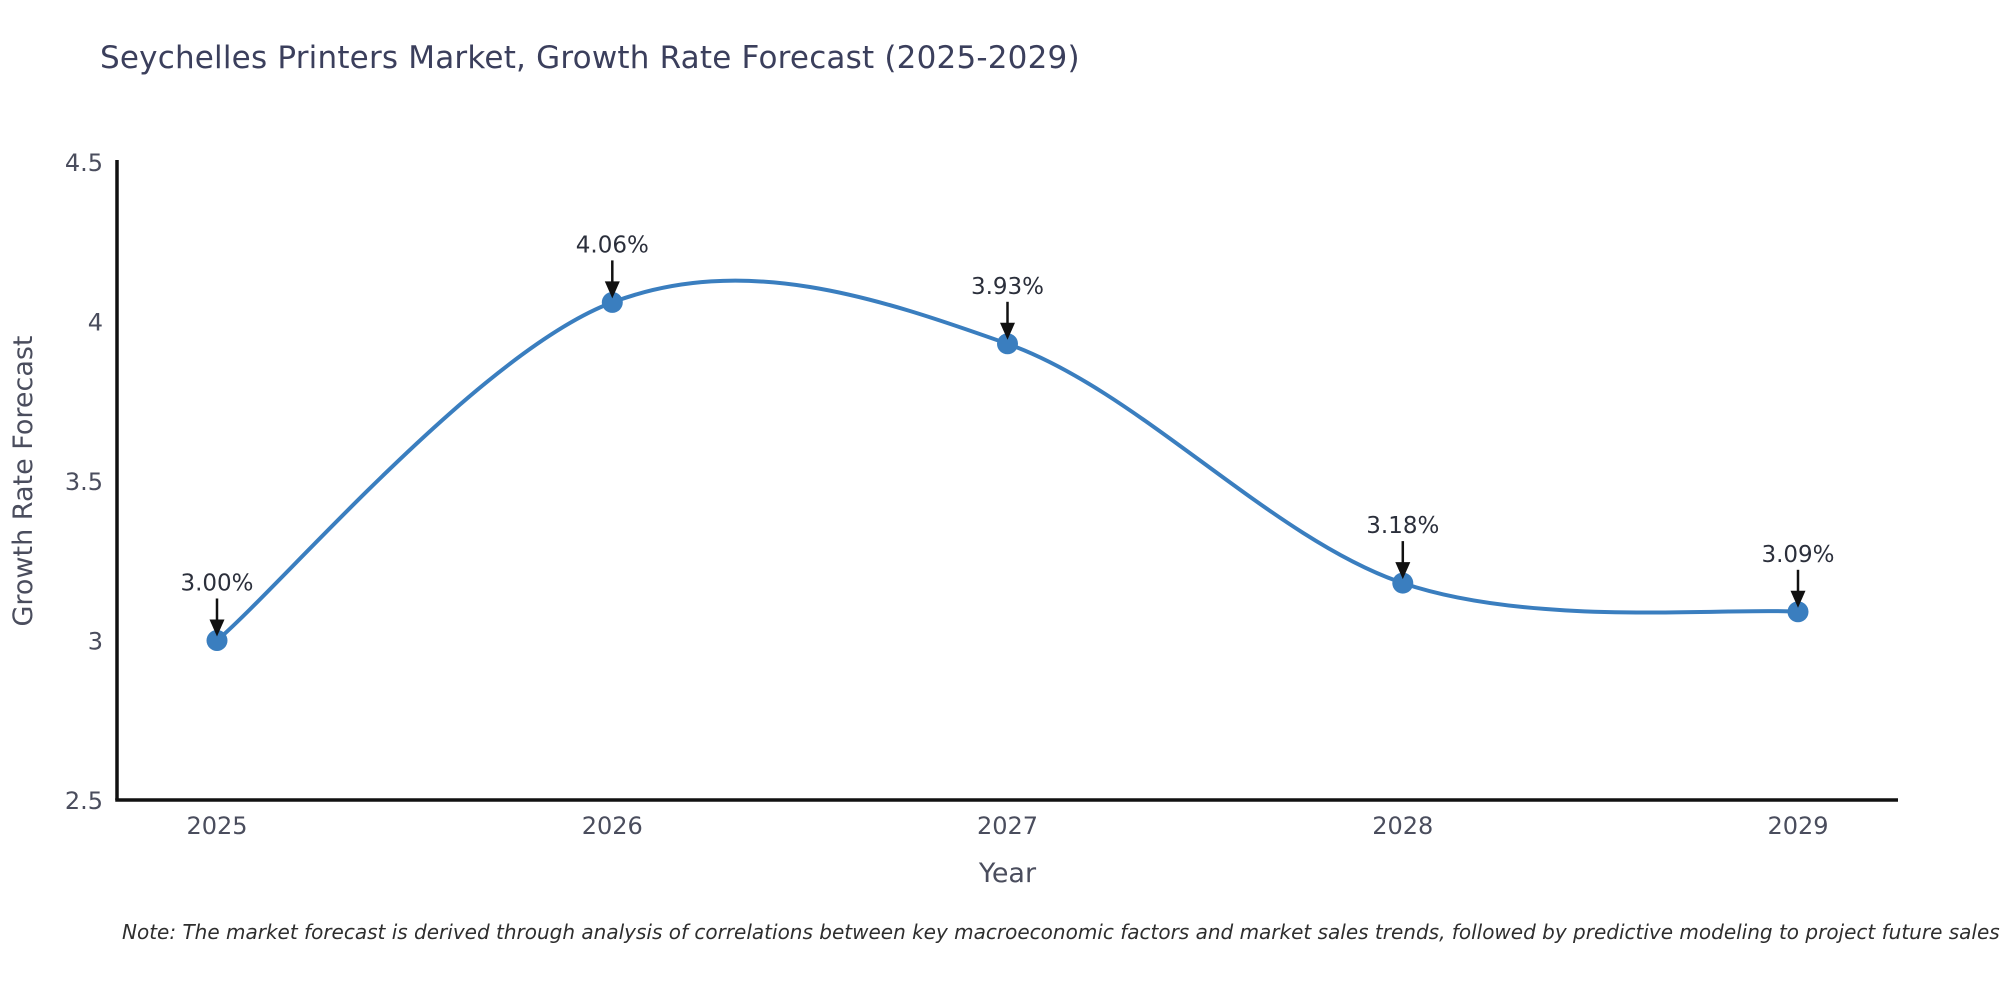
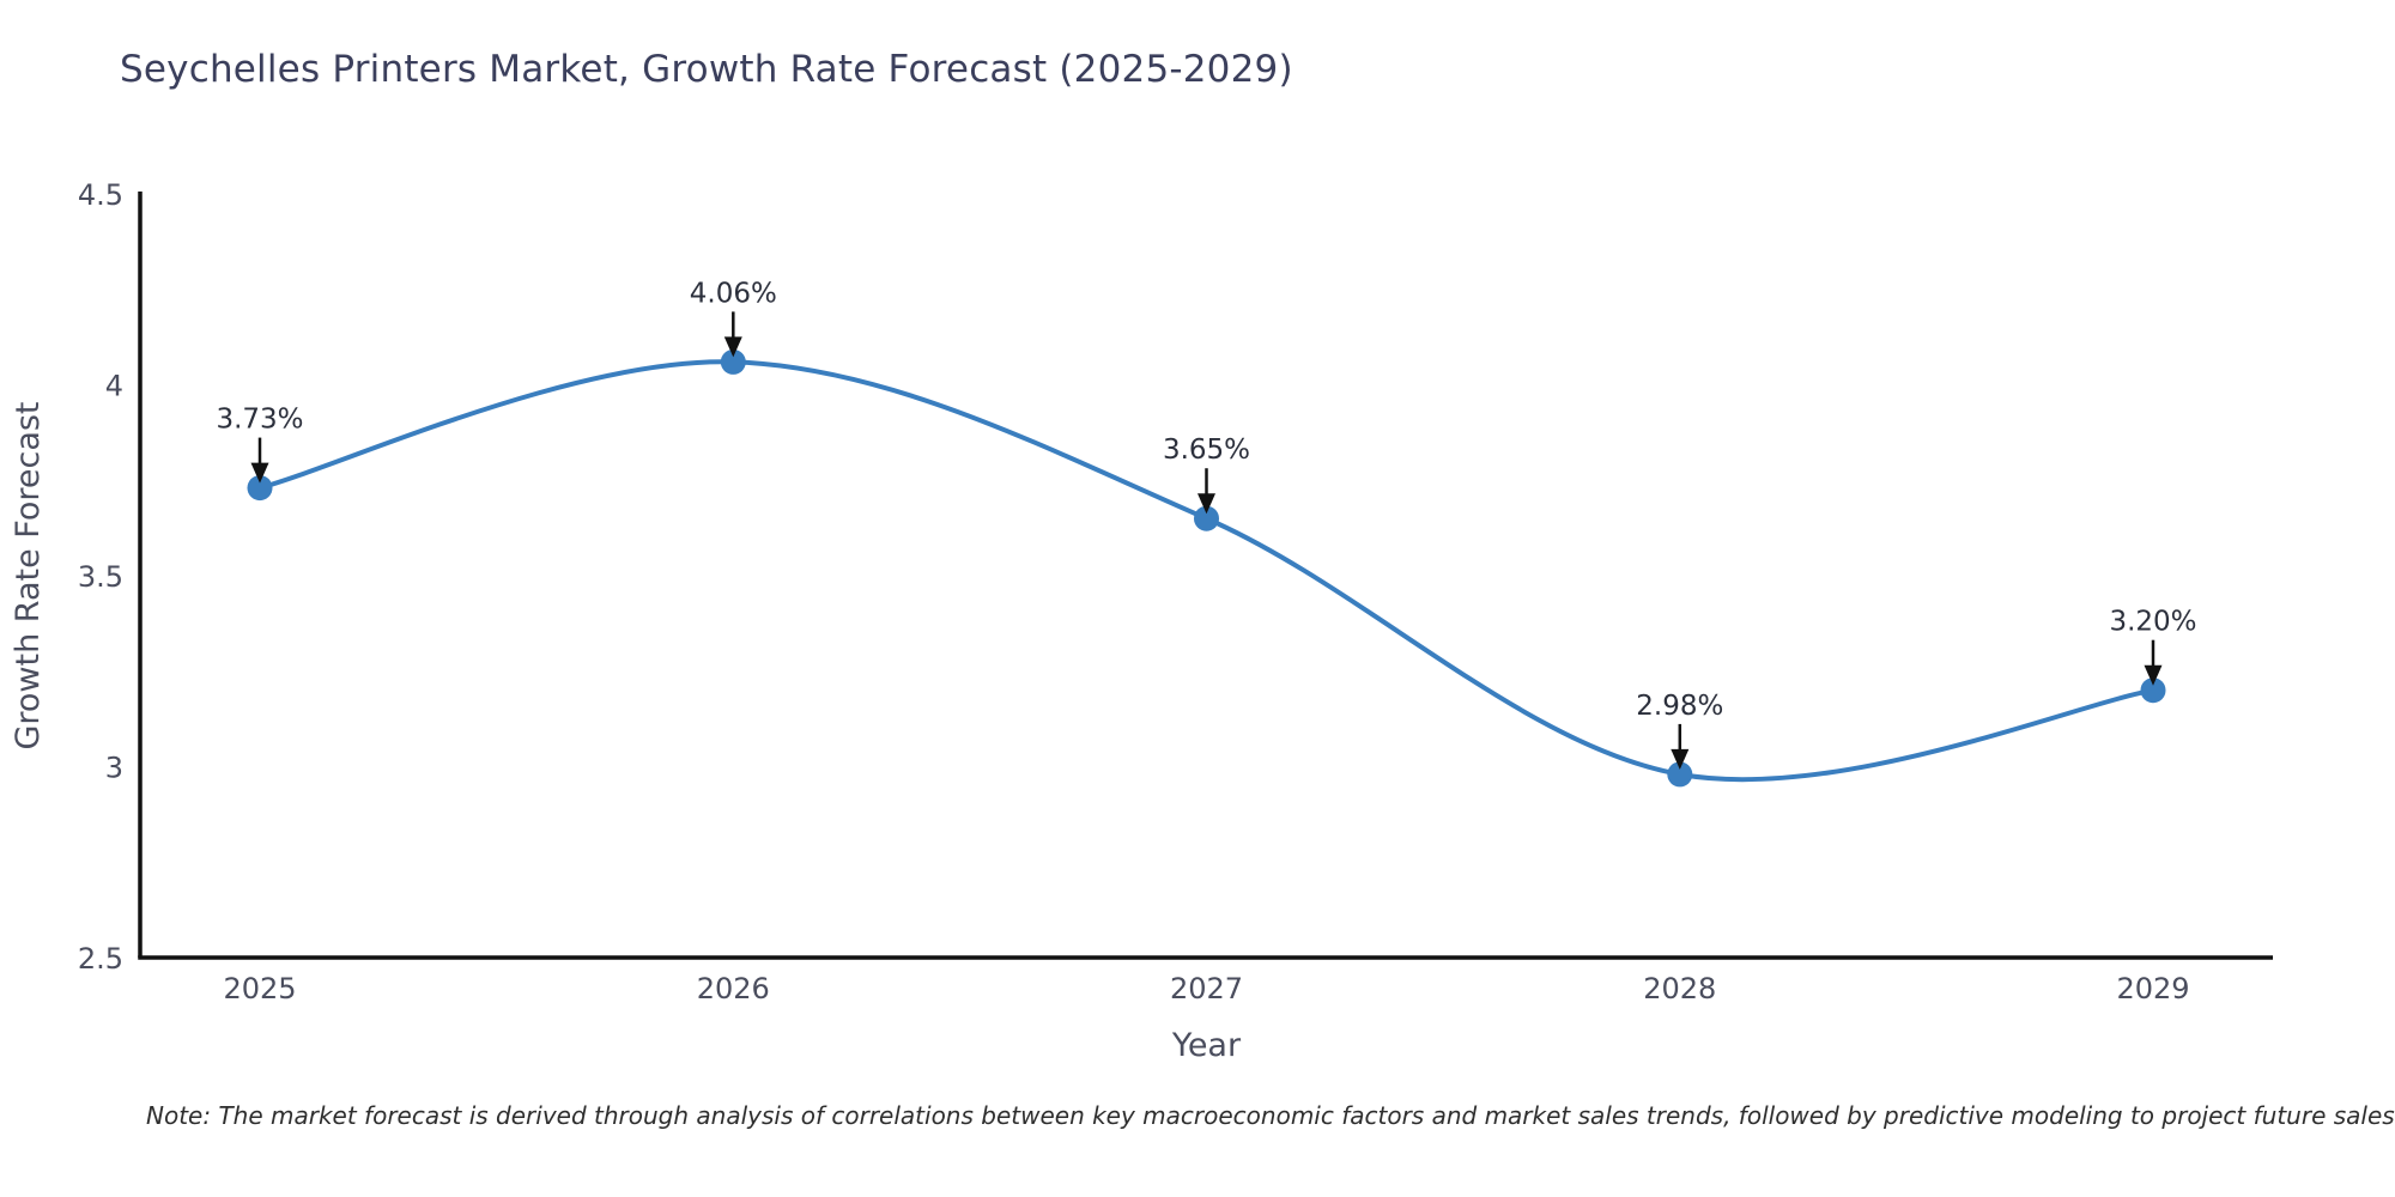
2025: 3.00% -> 3.73%
2027: 3.93% -> 3.65%
2028: 3.18% -> 2.98%
2029: 3.09% -> 3.20%
